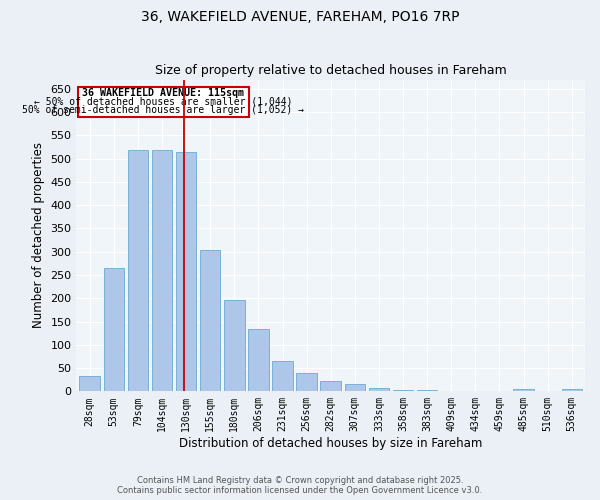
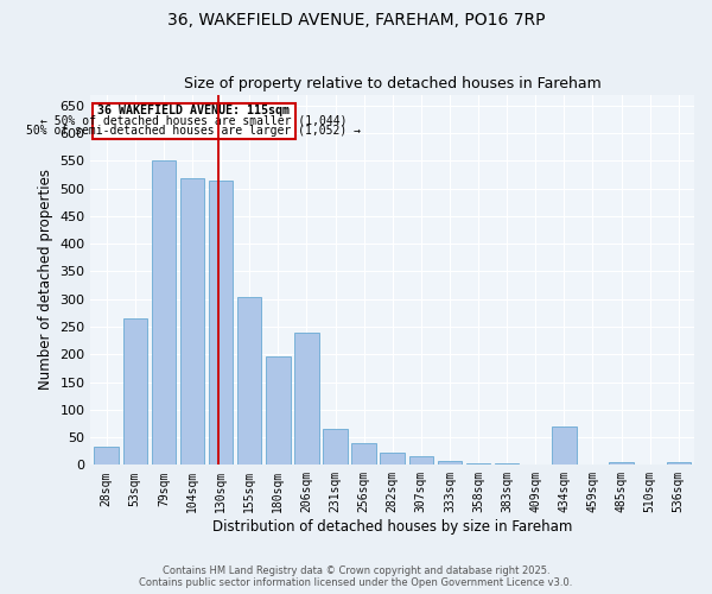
79sqm: 519 -> 550
206sqm: 133 -> 240
434sqm: 1 -> 70
